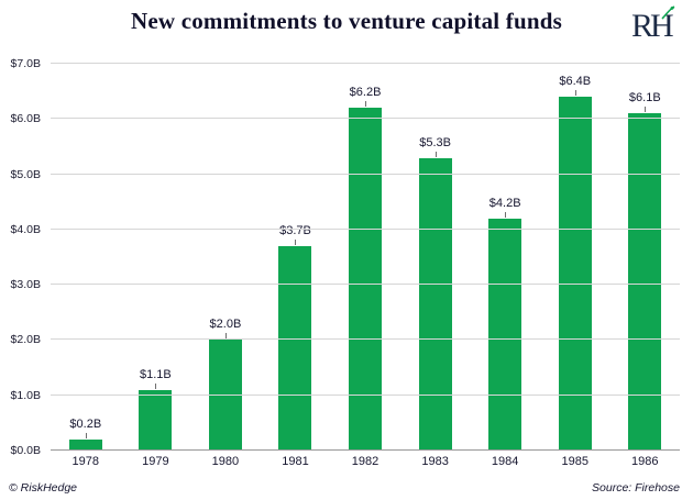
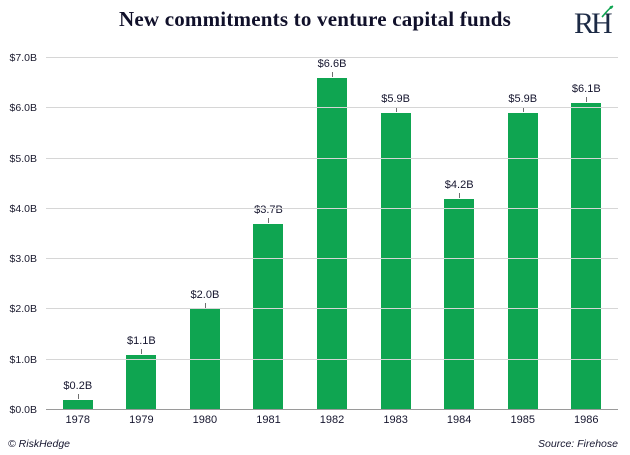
1982: $6.2B -> $6.6B
1983: $5.3B -> $5.9B
1985: $6.4B -> $5.9B
